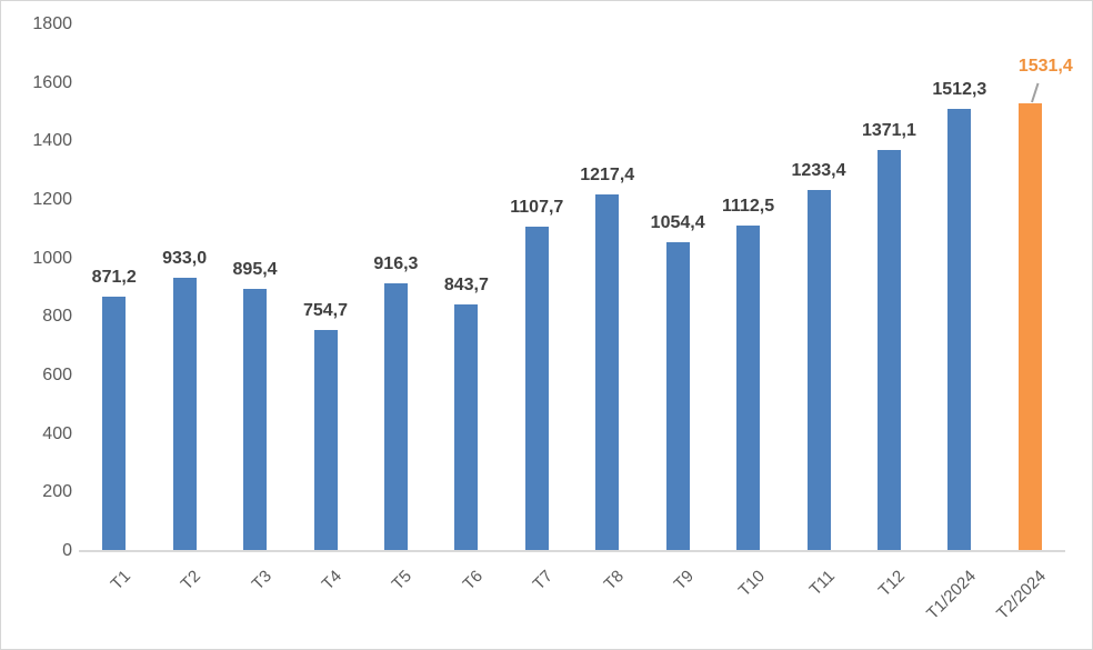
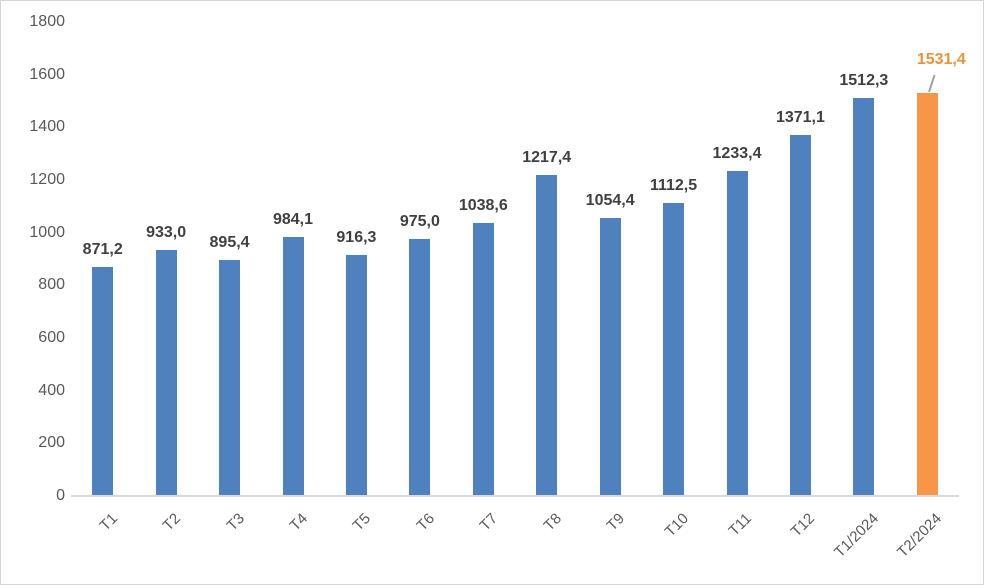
T4: 754,7 -> 984,1
T6: 843,7 -> 975,0
T7: 1107,7 -> 1038,6
